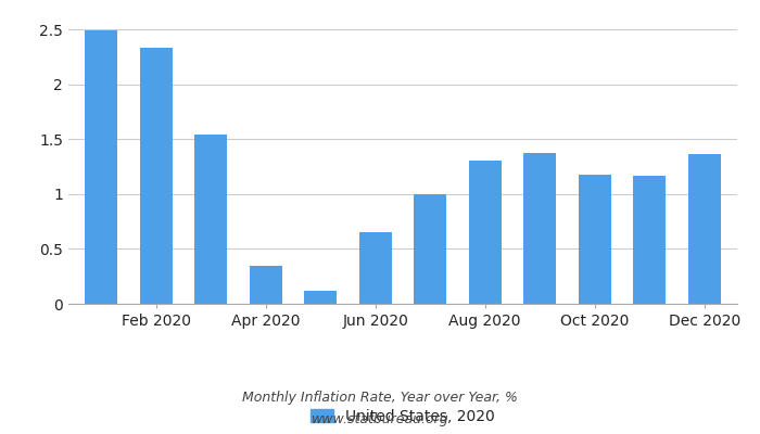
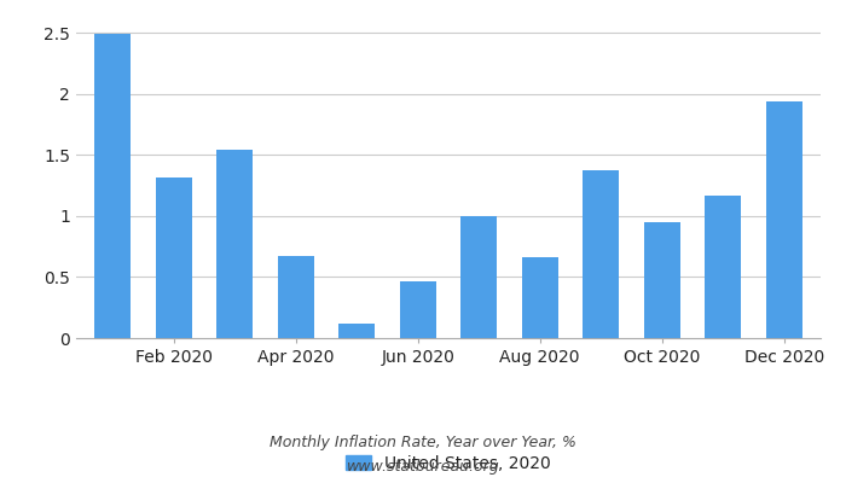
Feb 2020: 2.33 -> 1.32
Apr 2020: 0.35 -> 0.67
Jun 2020: 0.65 -> 0.46
Aug 2020: 1.31 -> 0.66
Oct 2020: 1.18 -> 0.95
Dec 2020: 1.36 -> 1.94
